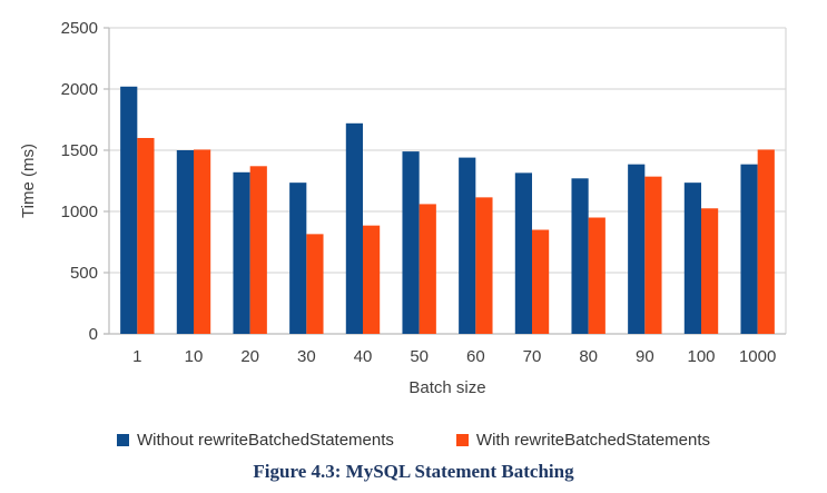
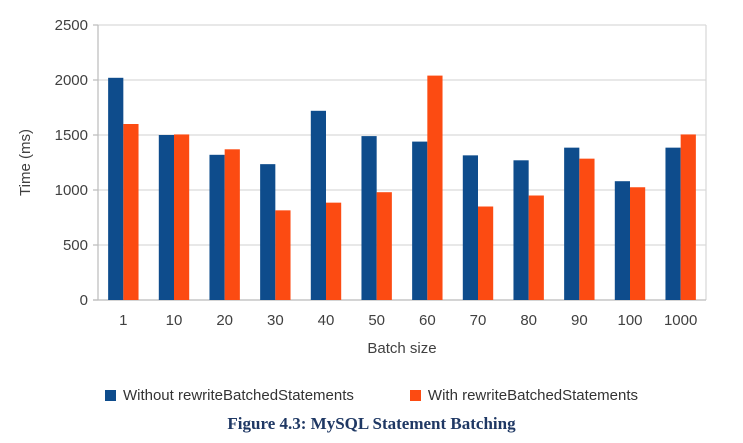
With rewriteBatchedStatements/50: 1060 -> 980
With rewriteBatchedStatements/60: 1120 -> 2040
Without rewriteBatchedStatements/100: 1240 -> 1080
